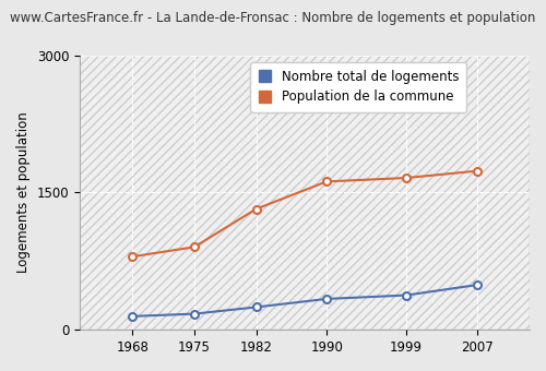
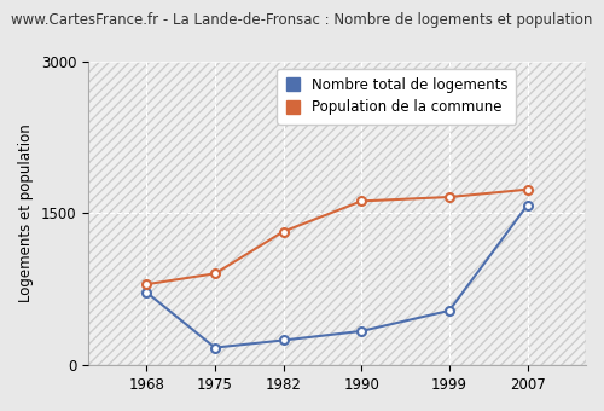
Nombre total de logements/1968: 150 -> 720
Nombre total de logements/1999: 380 -> 540
Nombre total de logements/2007: 490 -> 1580
